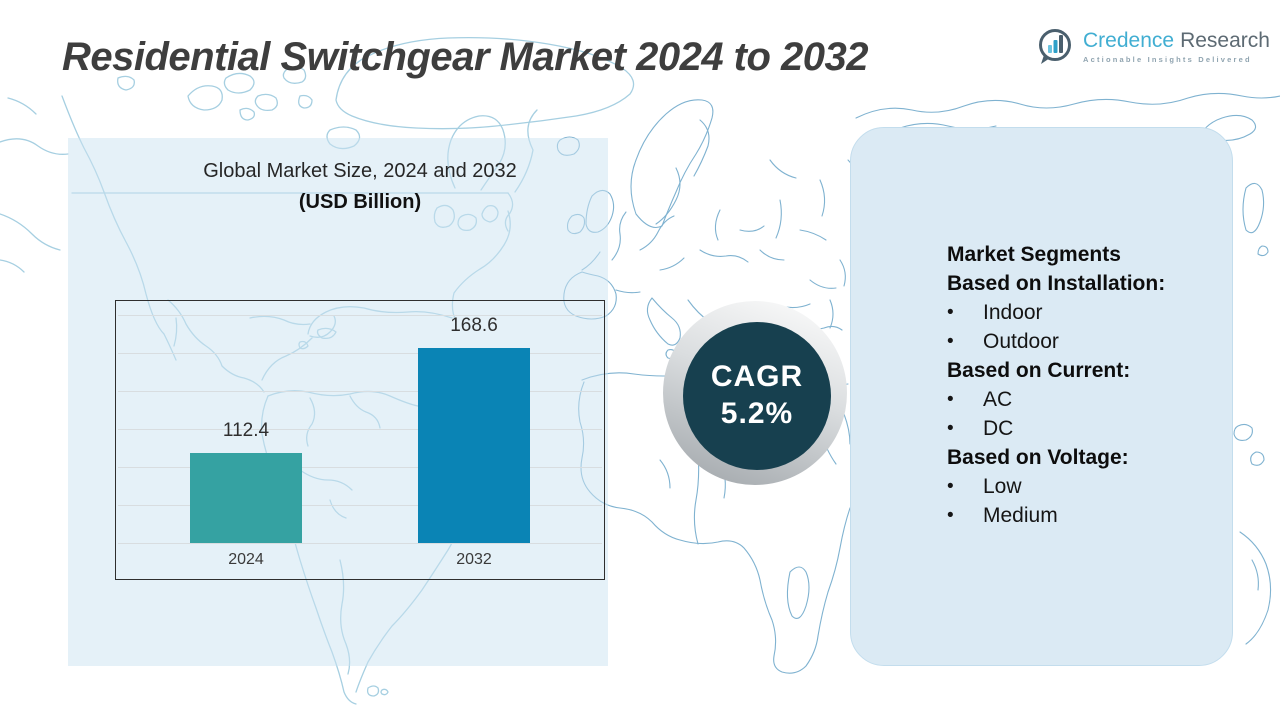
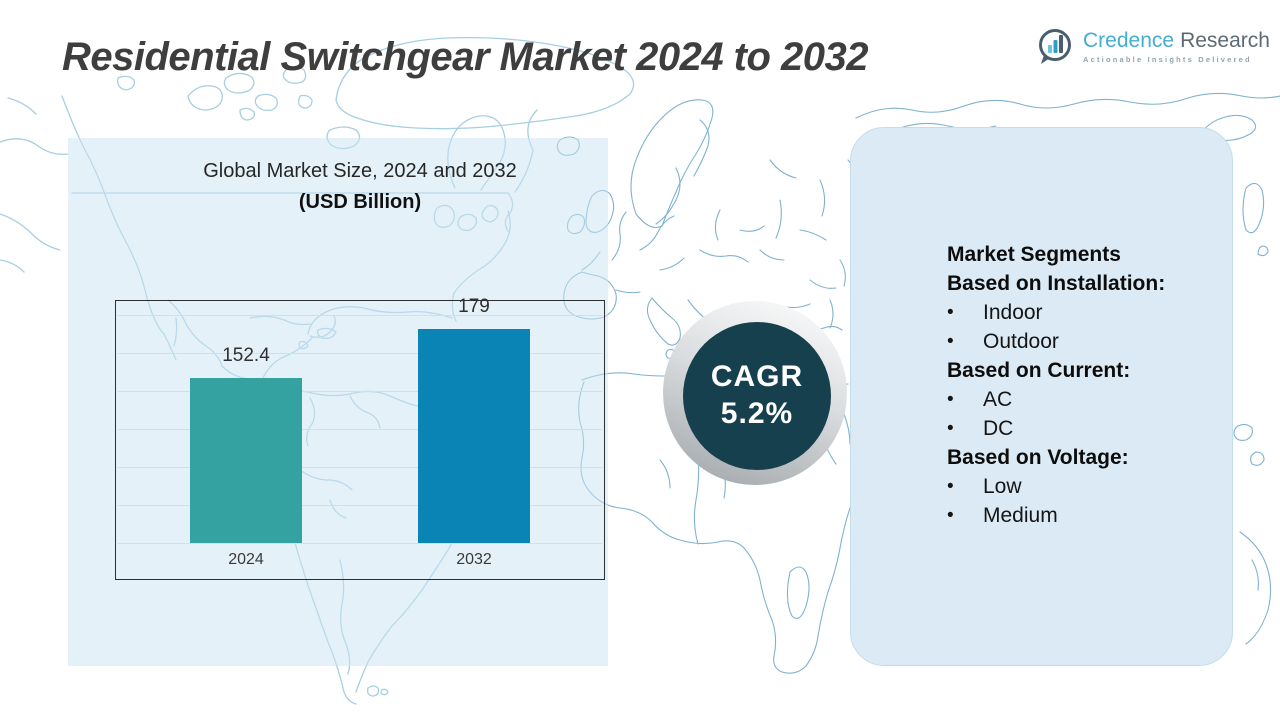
2024: 112.4 -> 152.4
2032: 168.6 -> 179
